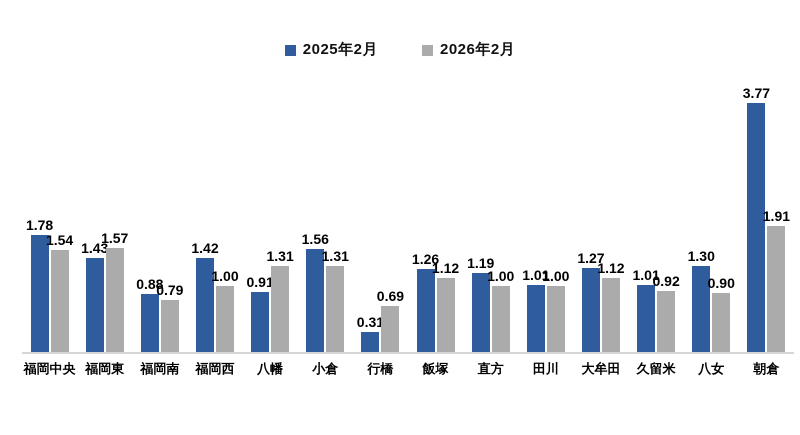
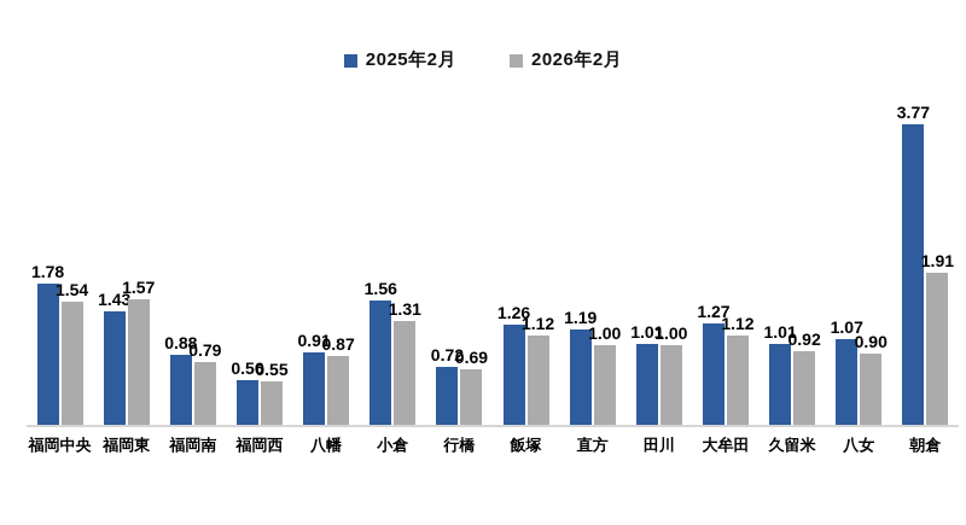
2025年2月/福岡西: 1.42 -> 0.56
2026年2月/福岡西: 1.00 -> 0.55
2026年2月/八幡: 1.31 -> 0.87
2025年2月/行橋: 0.31 -> 0.72
2025年2月/八女: 1.30 -> 1.07
